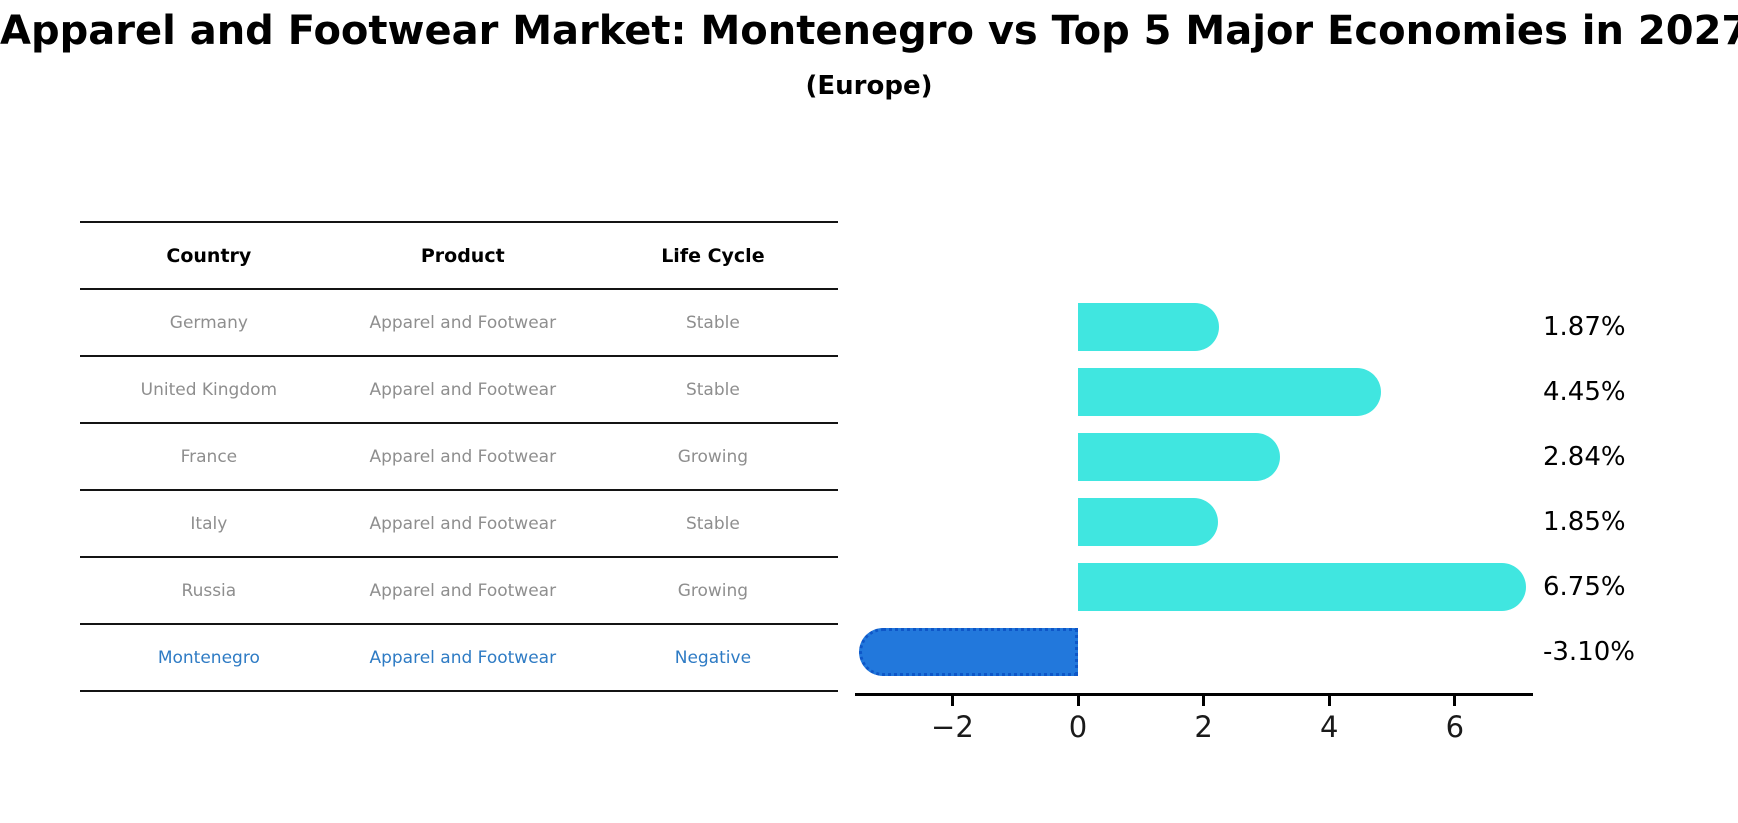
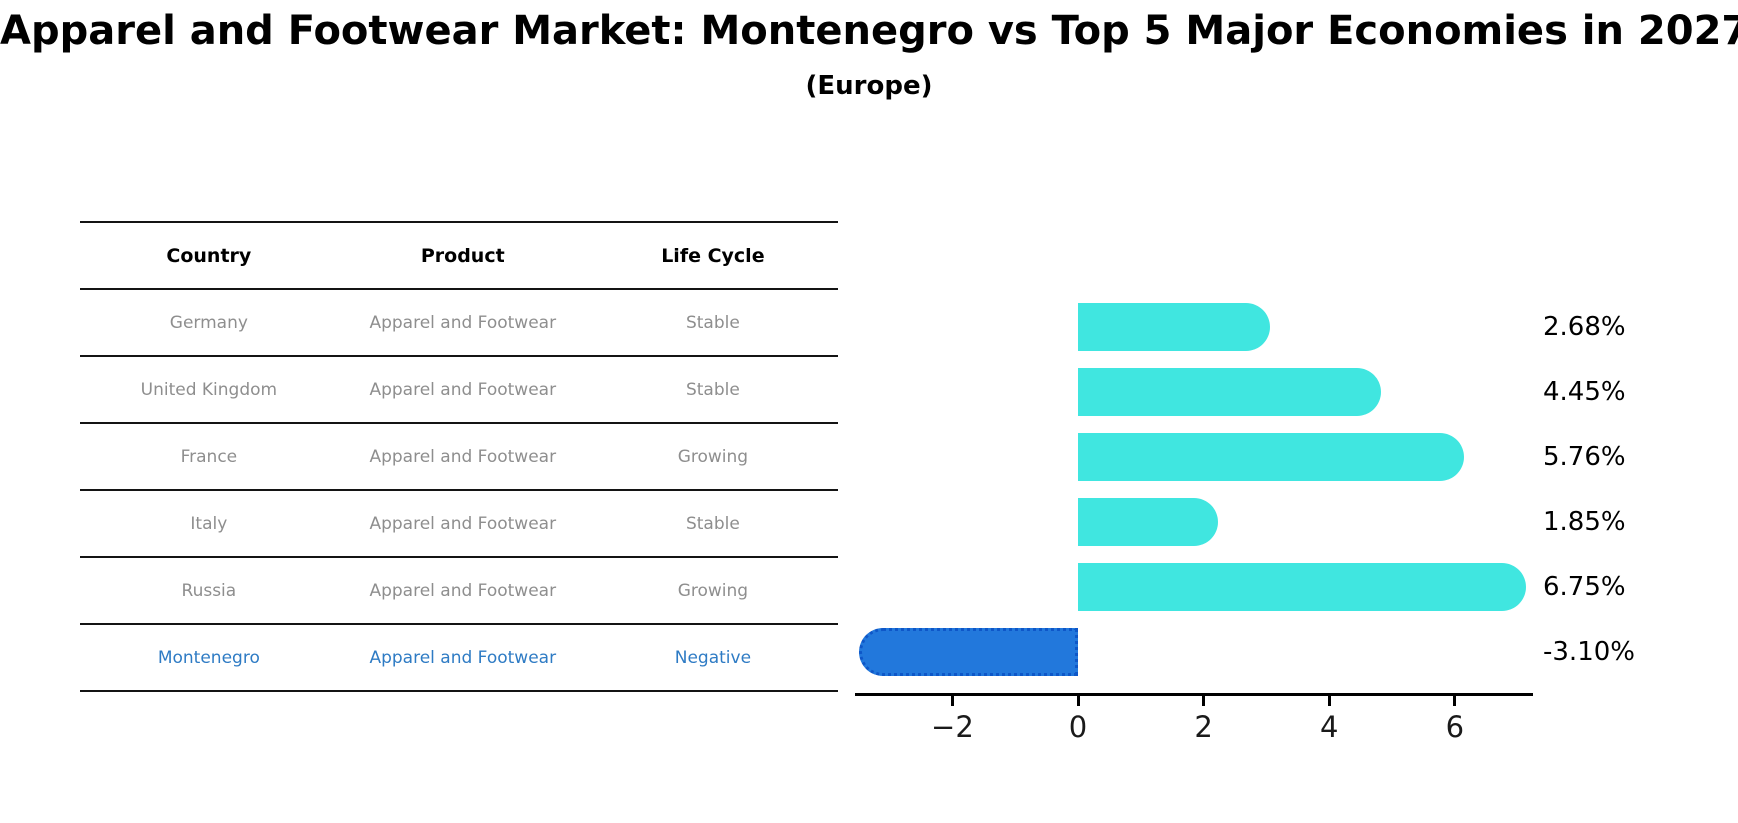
Germany: 1.87% -> 2.68%
France: 2.84% -> 5.76%
